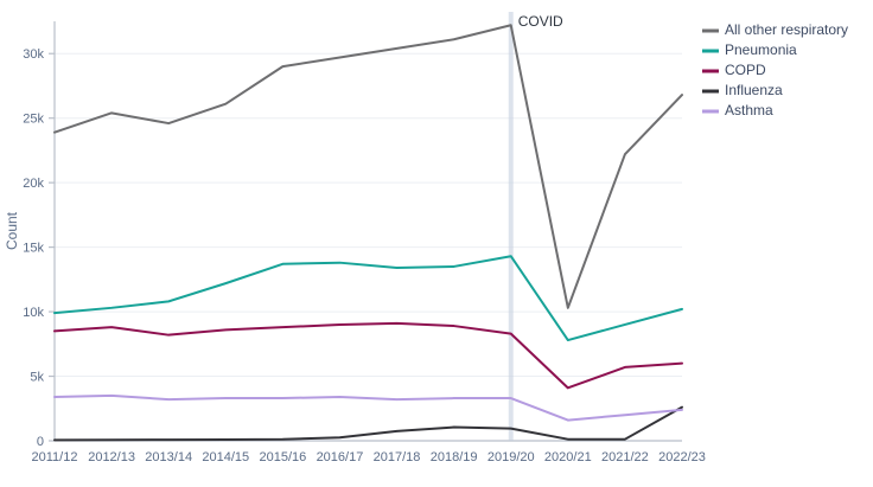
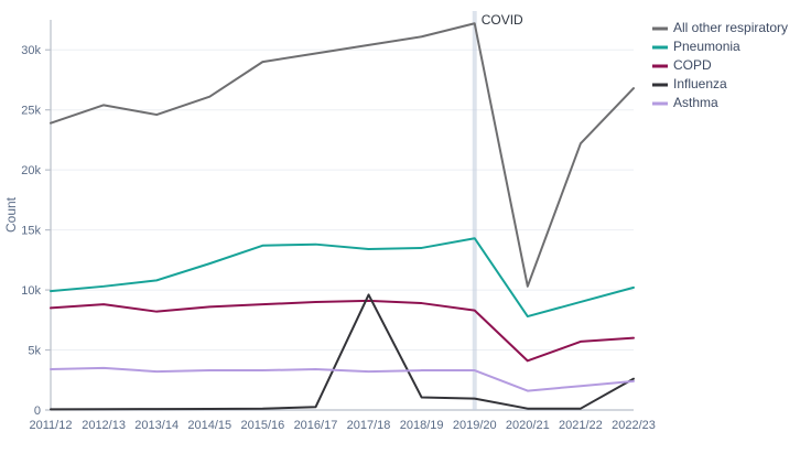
Influenza/2017/18: 0.8k -> 9.6k
